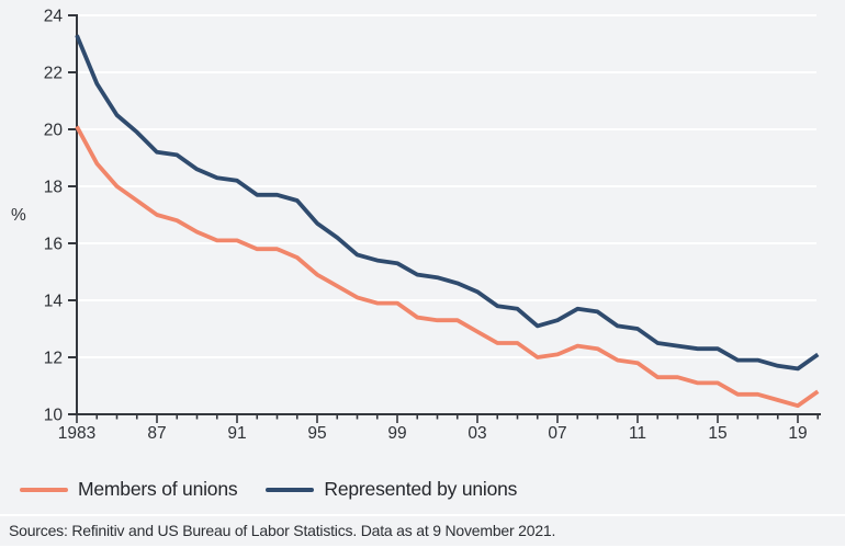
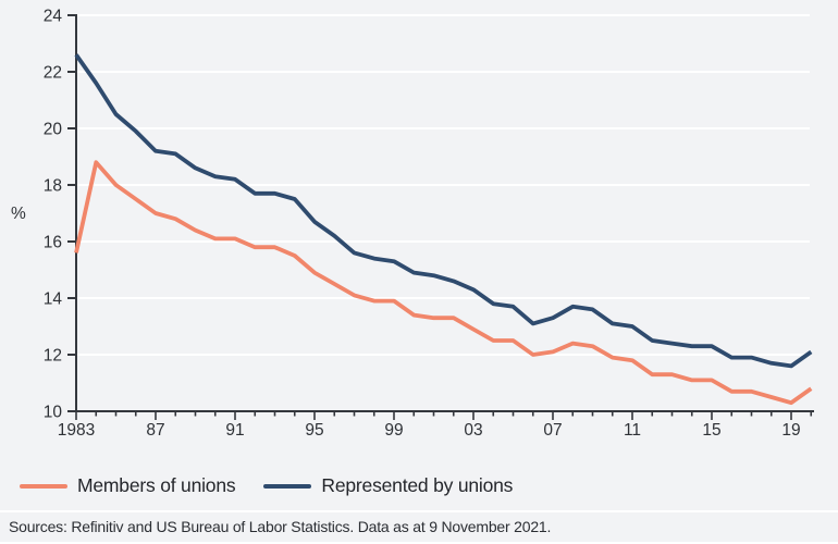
Members of unions/1983: 20.1 -> 15.6
Represented by unions/1983: 23.3 -> 22.6
